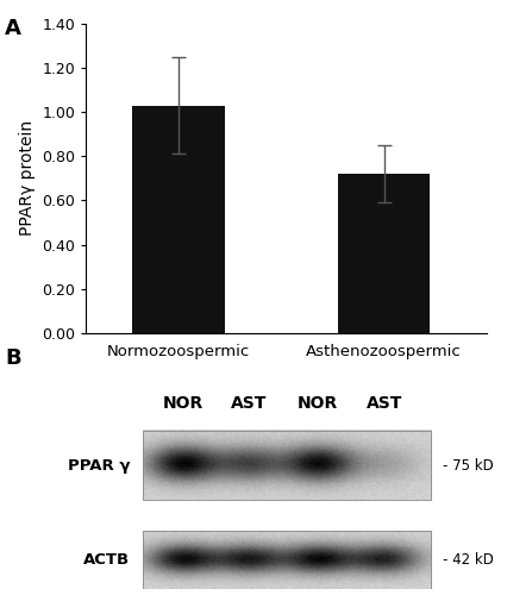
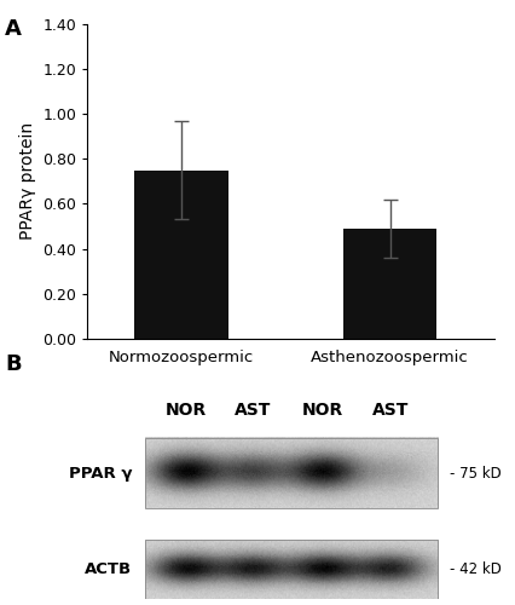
Normozoospermic: 1.03 -> 0.75
Asthenozoospermic: 0.72 -> 0.49
